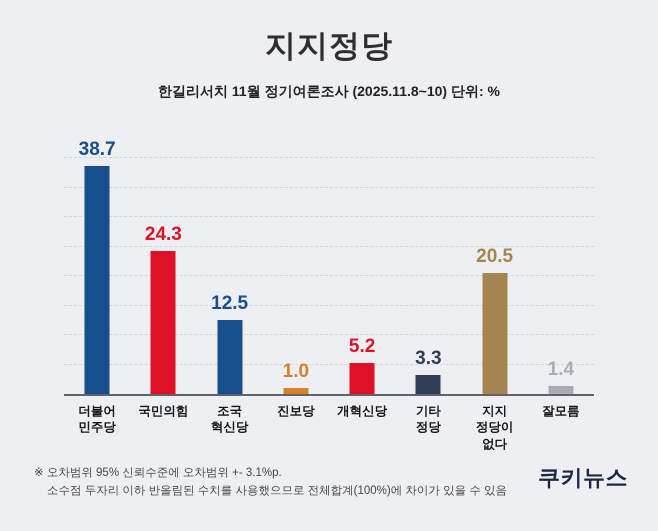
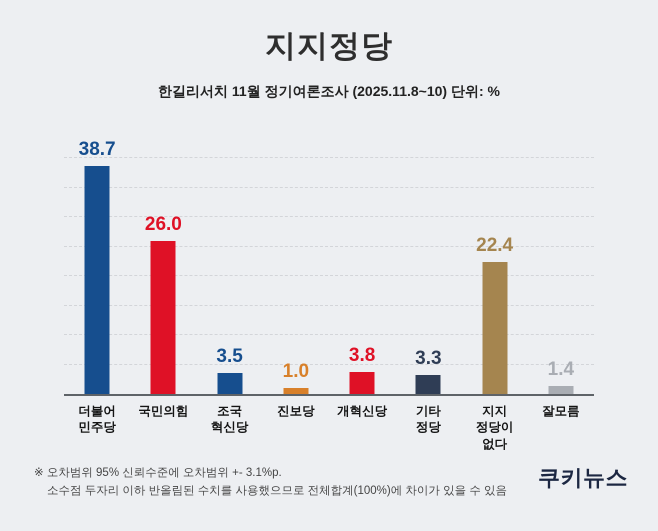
국민의힘: 24.3 -> 26.0
조국 혁신당: 12.5 -> 3.5
개혁신당: 5.2 -> 3.8
지지 정당이 없다: 20.5 -> 22.4
